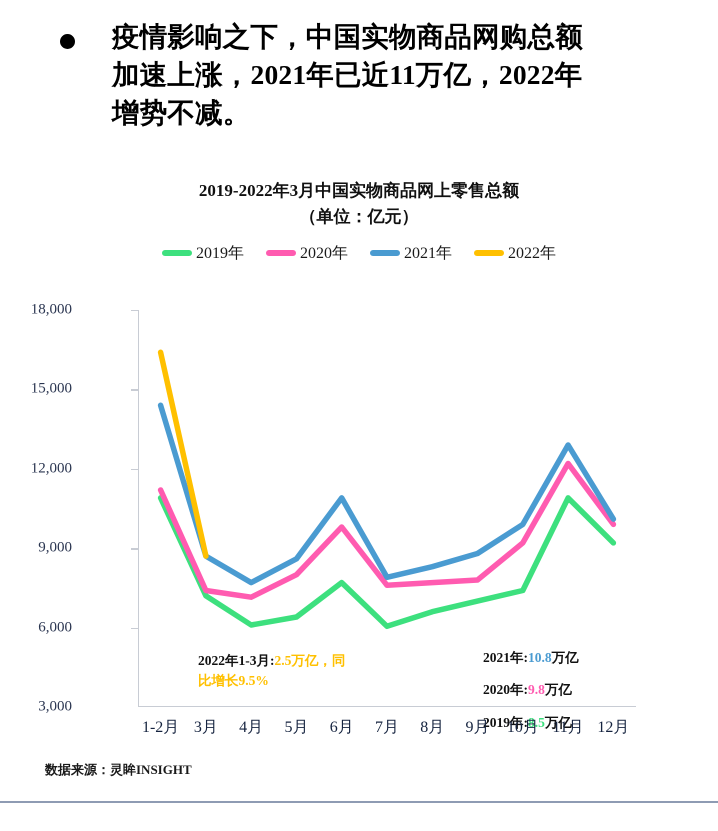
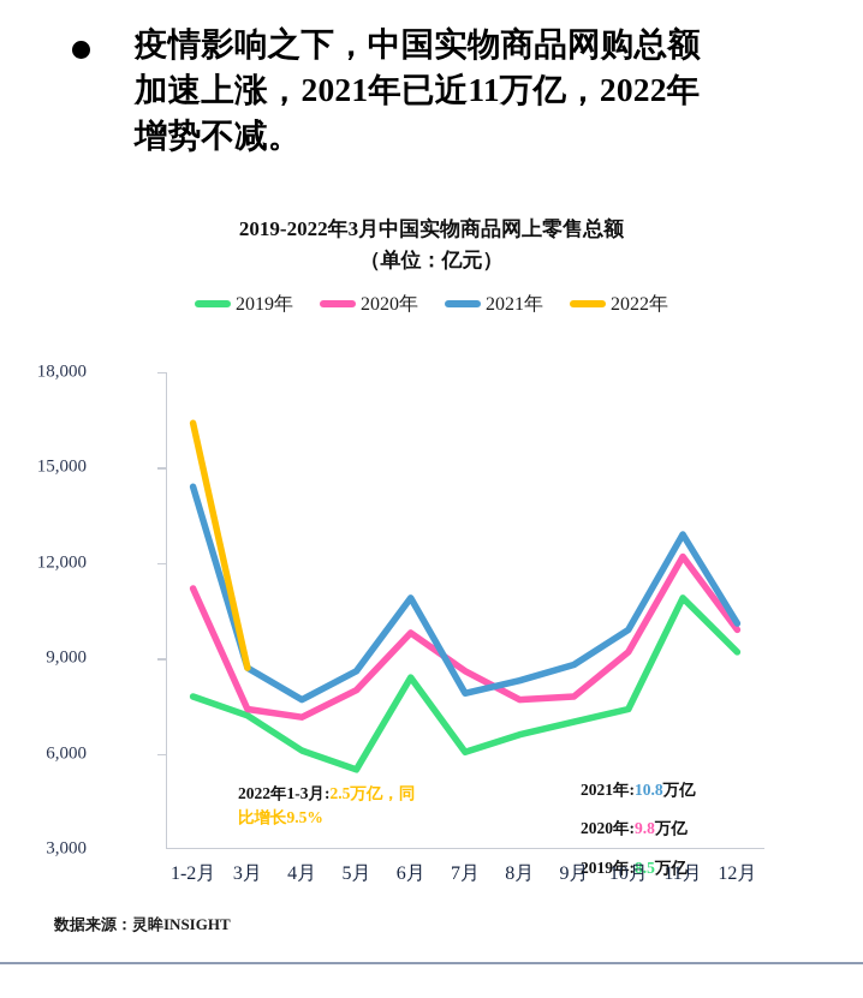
2019年/1-2月: 10900 -> 7800
2019年/5月: 6400 -> 5500
2019年/6月: 7700 -> 8400
2020年/7月: 7600 -> 8600
